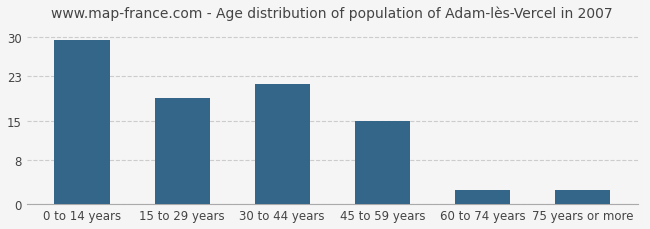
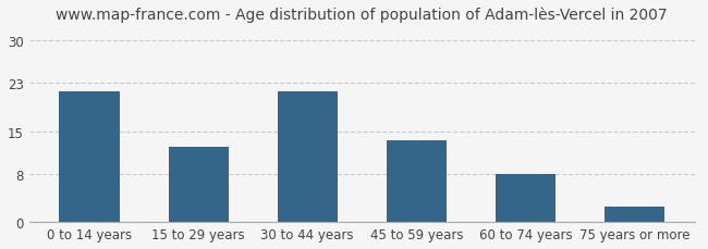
0 to 14 years: 29.5 -> 21.6
15 to 29 years: 19.0 -> 12.4
45 to 59 years: 15.0 -> 13.4
60 to 74 years: 2.5 -> 8.0
